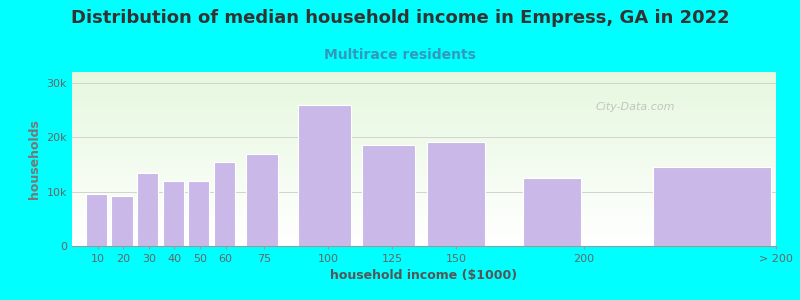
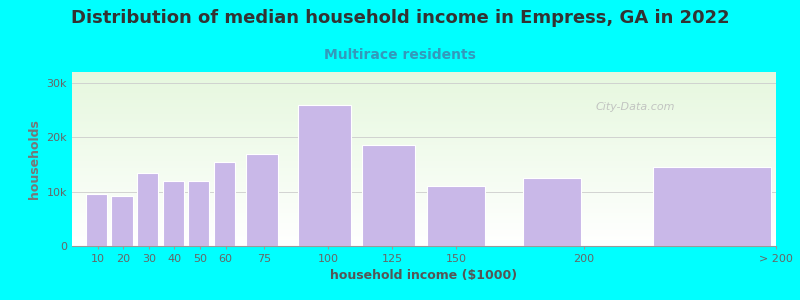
150: 19.2k -> 11.0k
